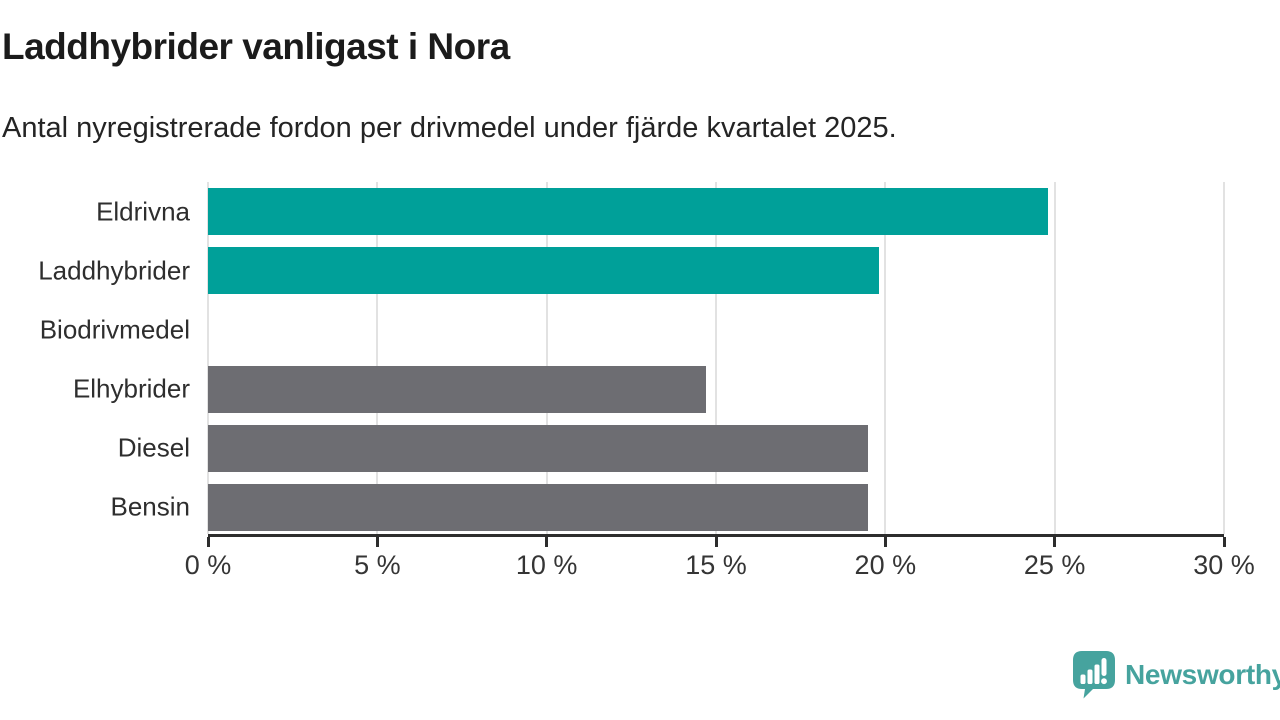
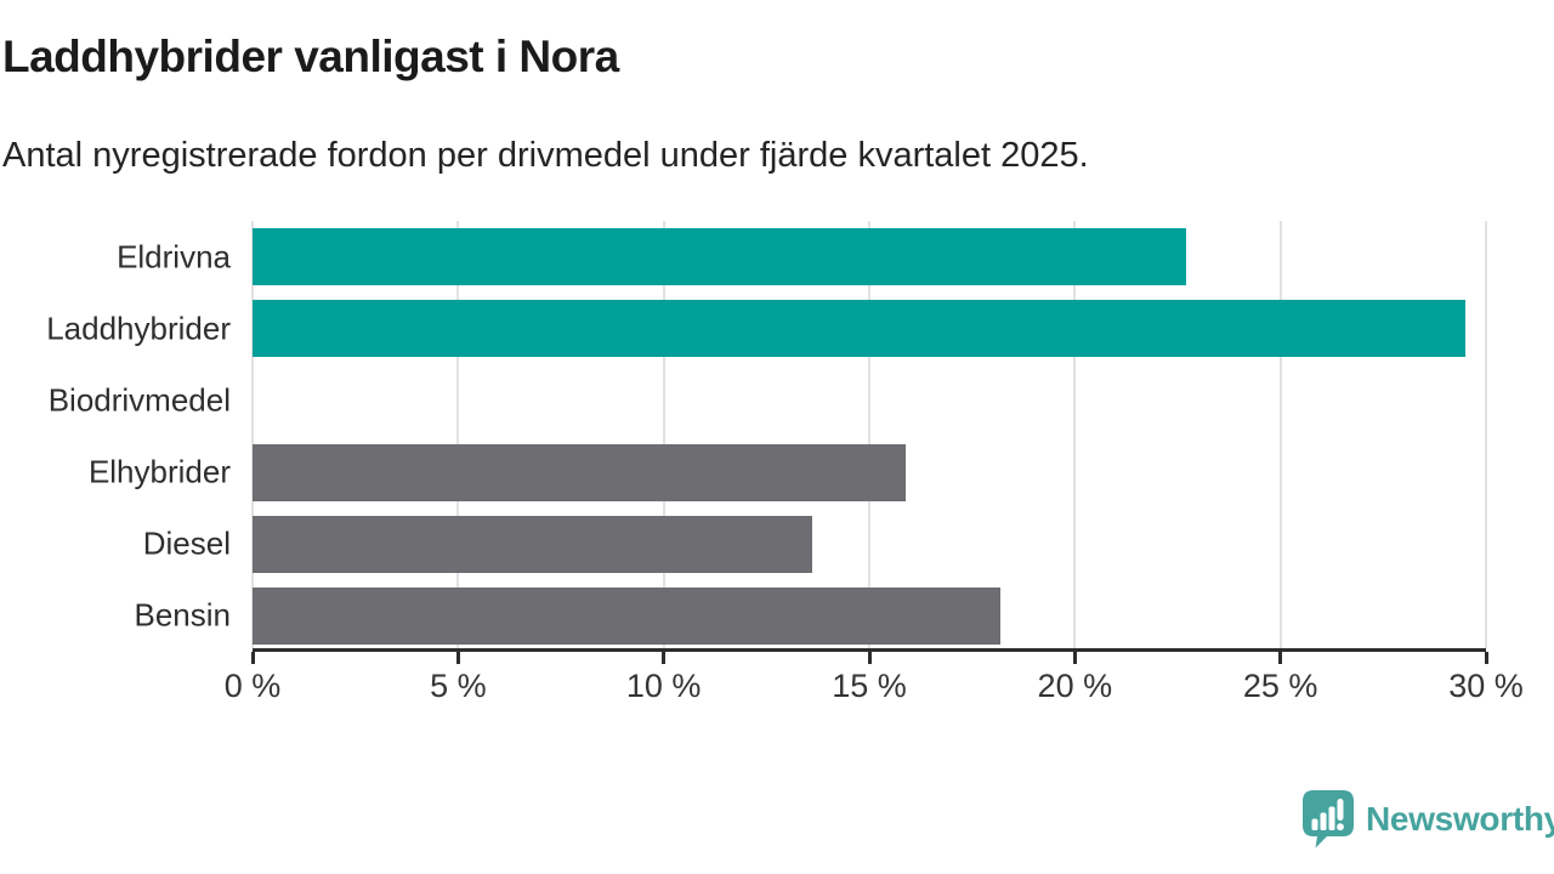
Eldrivna: 24.8% -> 22.7%
Laddhybrider: 19.8% -> 29.5%
Elhybrider: 14.7% -> 15.9%
Diesel: 19.5% -> 13.6%
Bensin: 19.5% -> 18.2%
